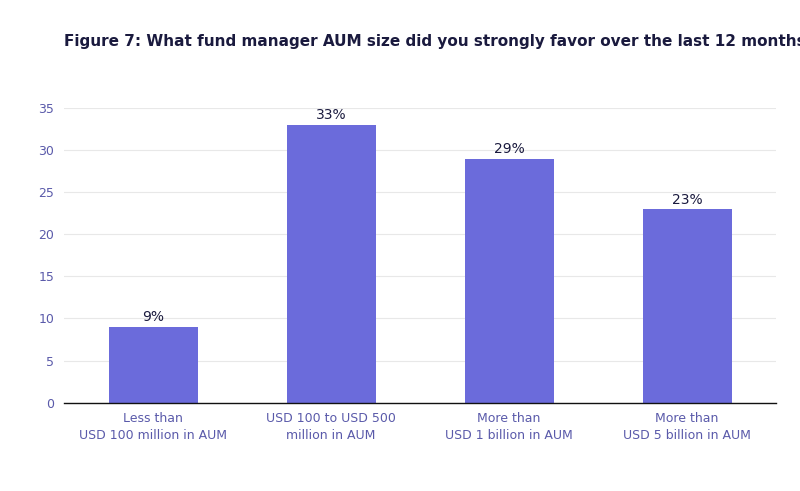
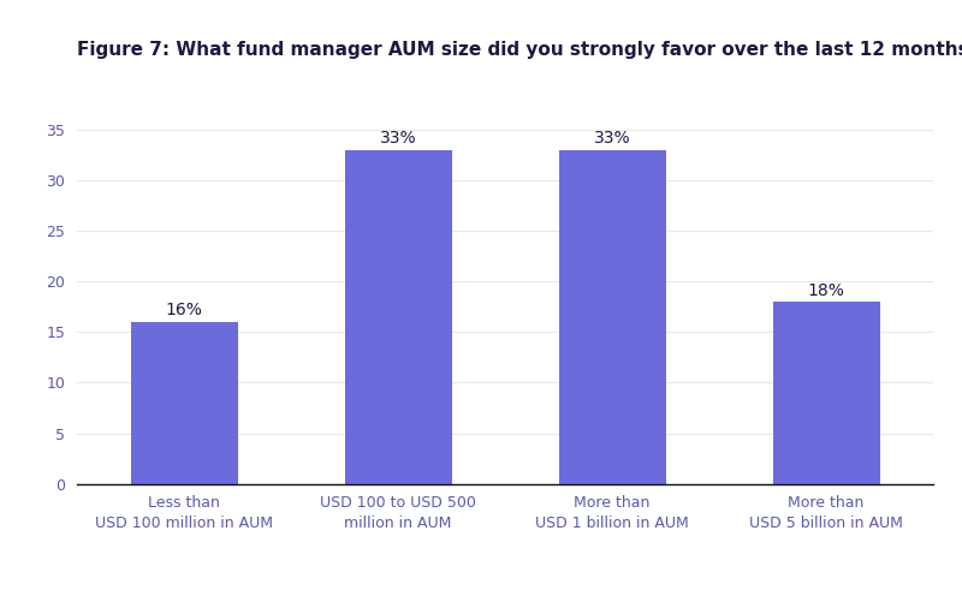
Less than USD 100 million in AUM: 9% -> 16%
More than USD 1 billion in AUM: 29% -> 33%
More than USD 5 billion in AUM: 23% -> 18%
